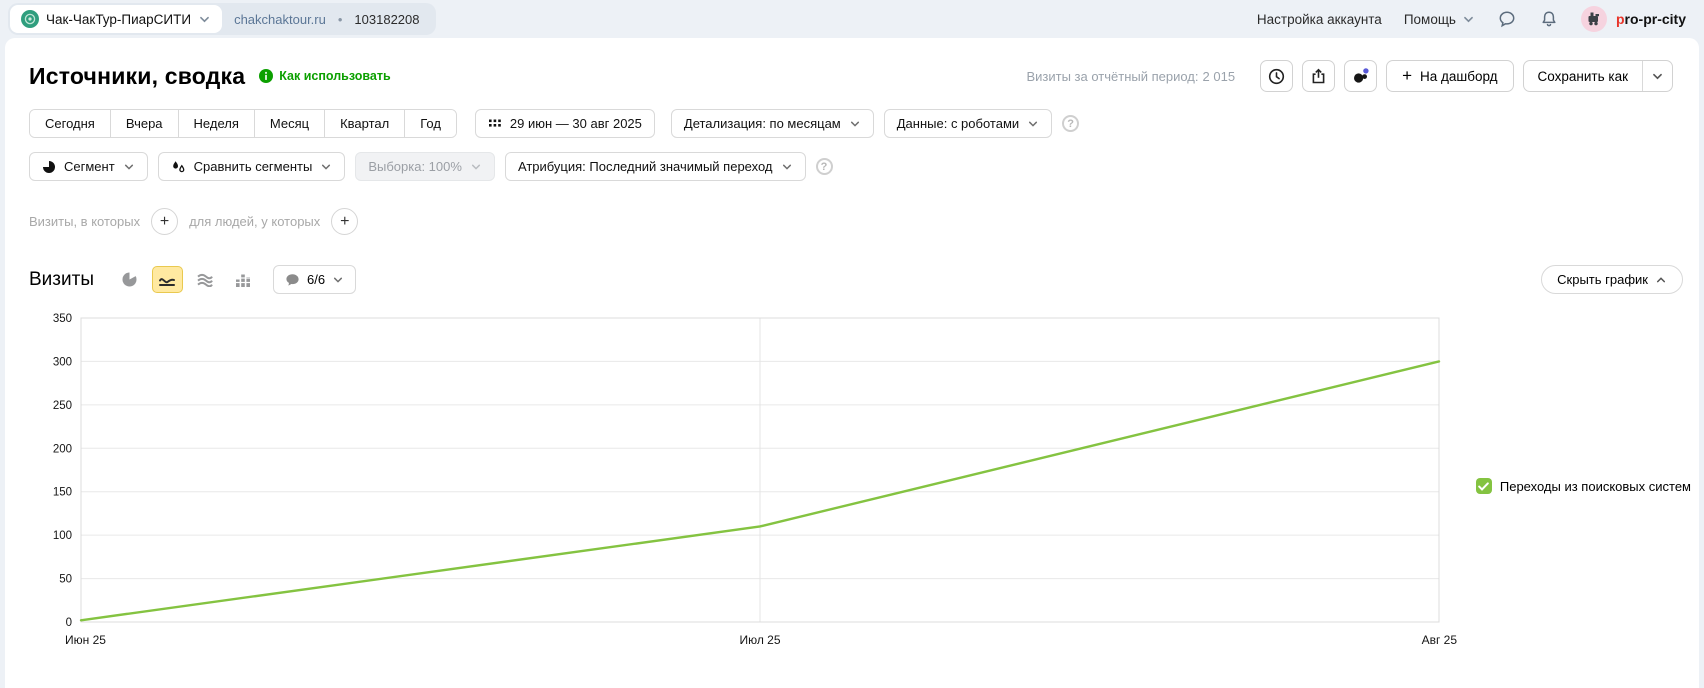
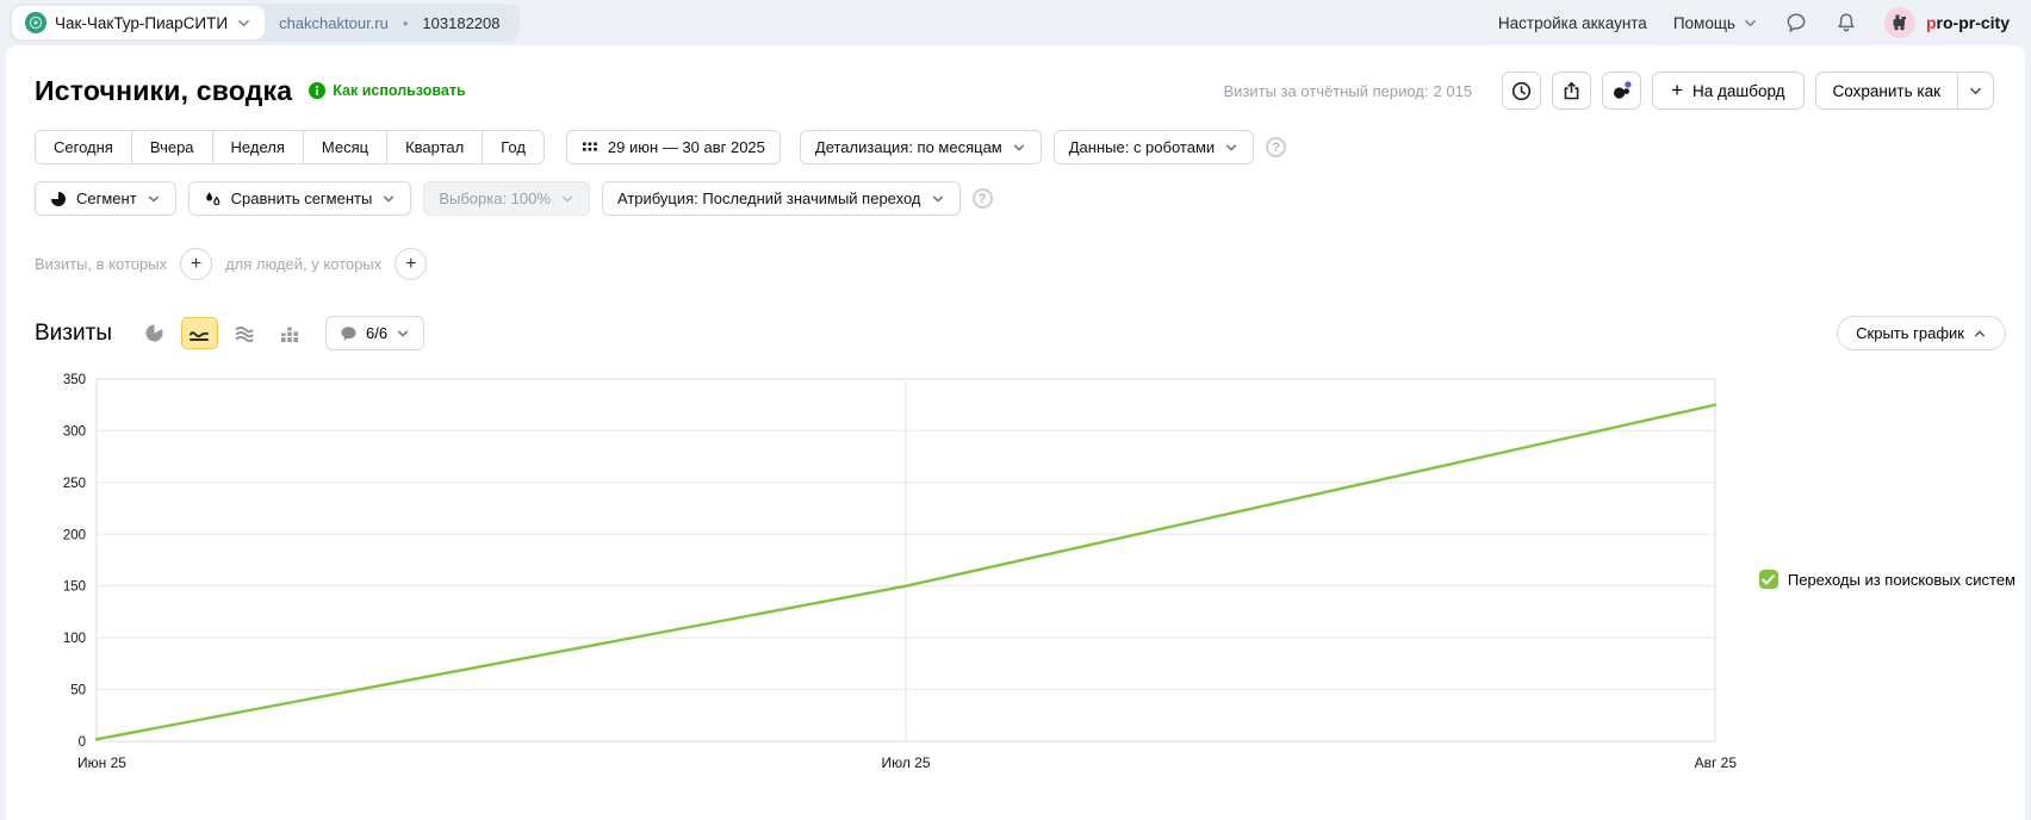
Июл 25: 110 -> 150
Авг 25: 300 -> 320
